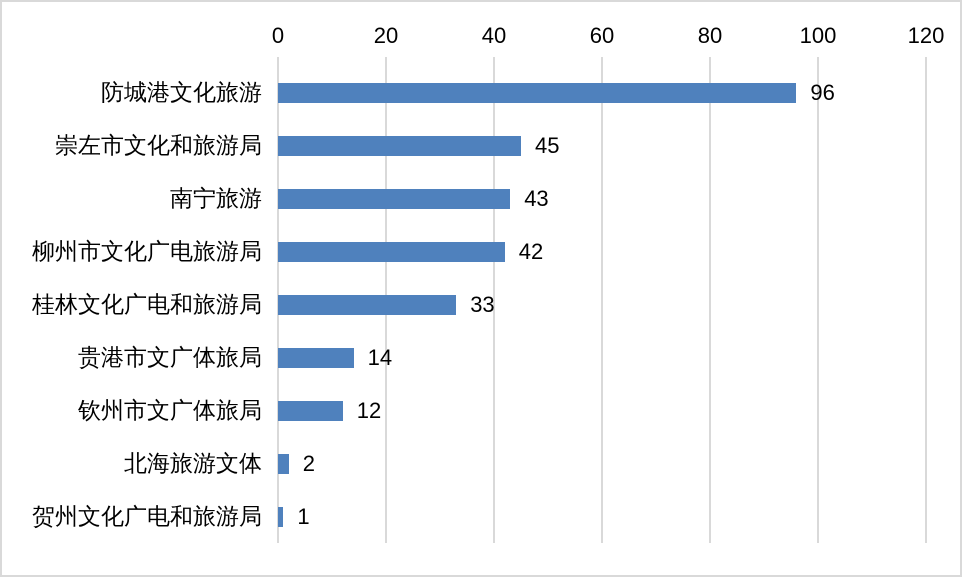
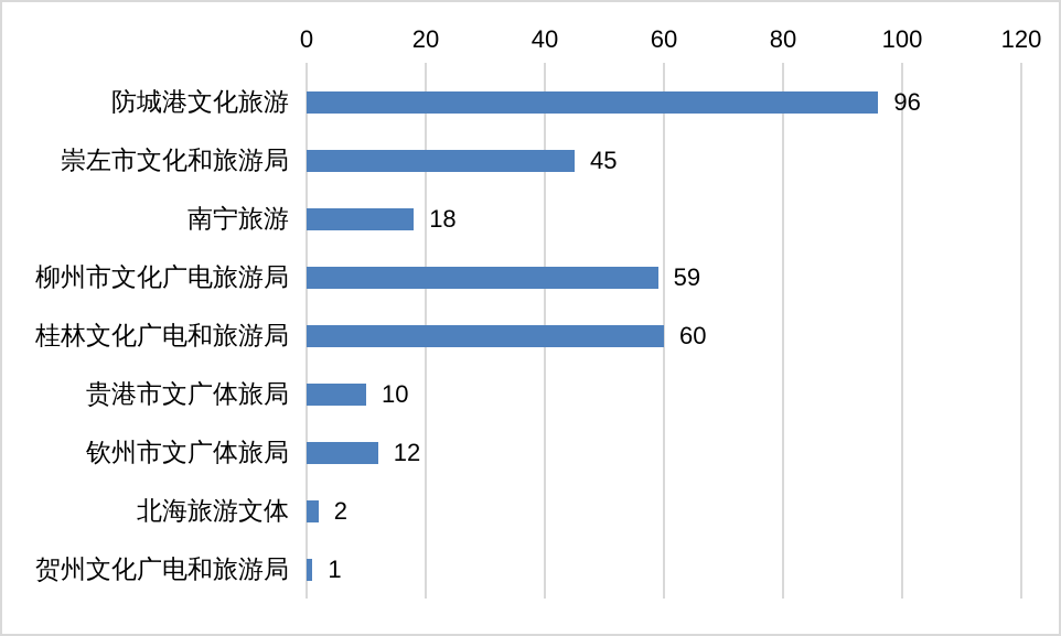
南宁旅游: 43 -> 18
柳州市文化广电旅游局: 42 -> 59
桂林文化广电和旅游局: 33 -> 60
贵港市文广体旅局: 14 -> 10
